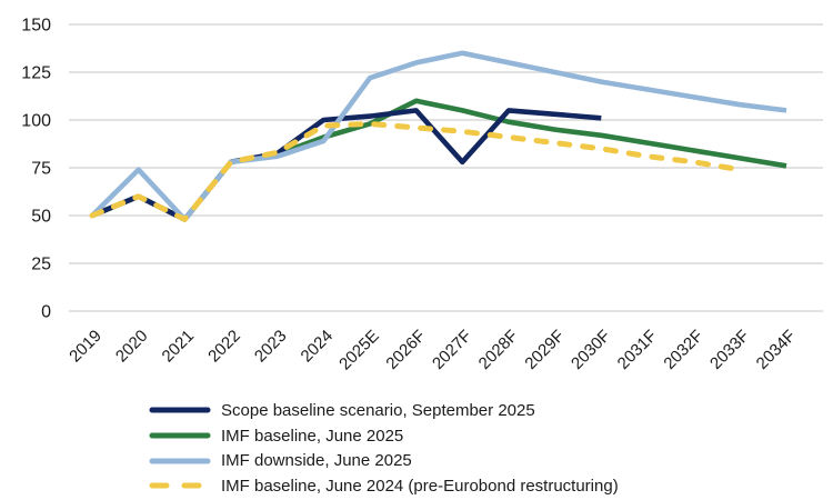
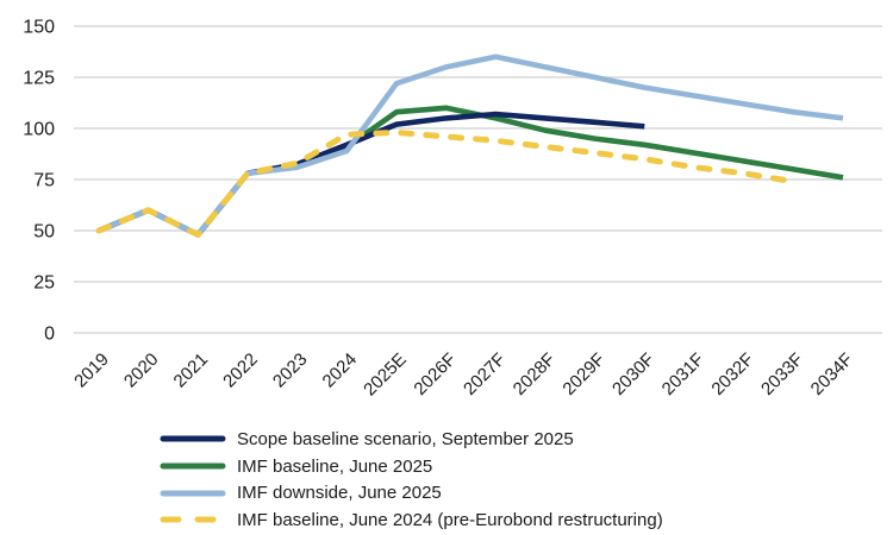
IMF downside, June 2025/2020: 74 -> 60
Scope baseline scenario, September 2025/2024: 100 -> 92
IMF baseline, June 2025/2025E: 98 -> 108
Scope baseline scenario, September 2025/2027F: 78 -> 107
